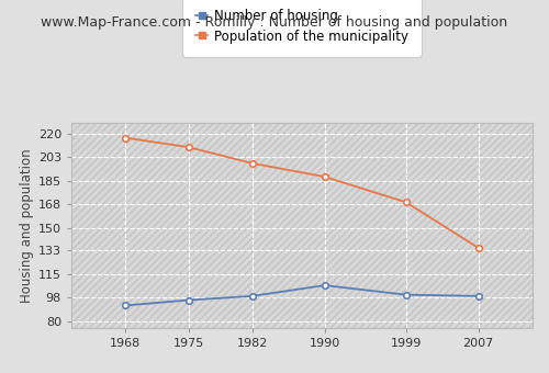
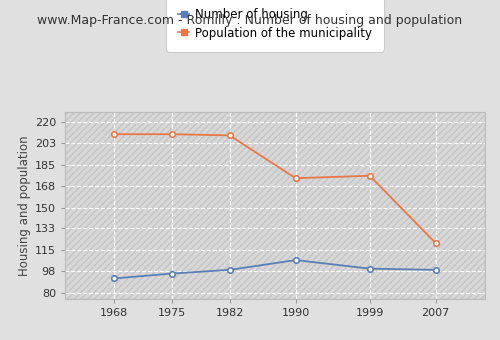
Population of the municipality/1968: 217 -> 210
Population of the municipality/1982: 198 -> 209
Population of the municipality/1990: 188 -> 174
Population of the municipality/1999: 169 -> 176
Population of the municipality/2007: 135 -> 121
